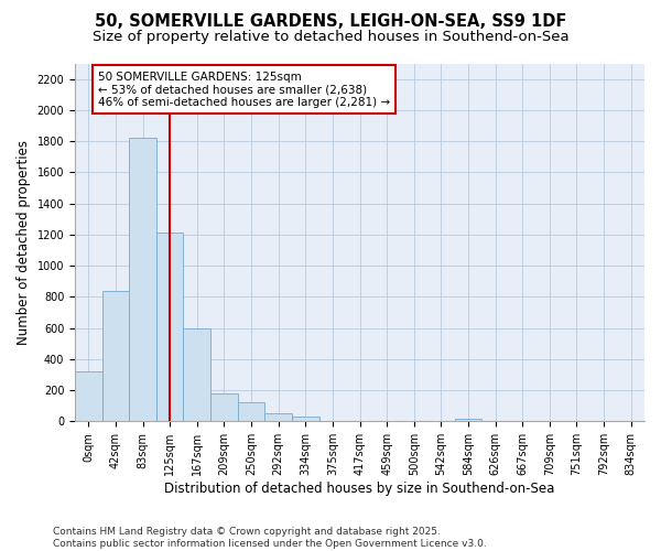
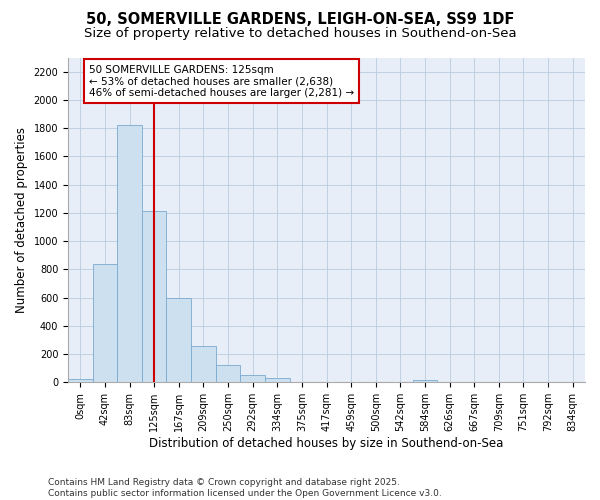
0sqm: 320 -> 20
209sqm: 180 -> 260
